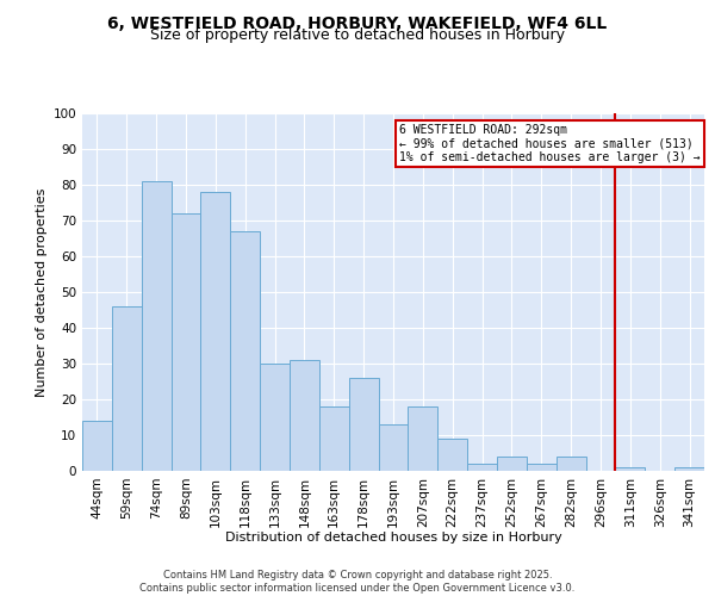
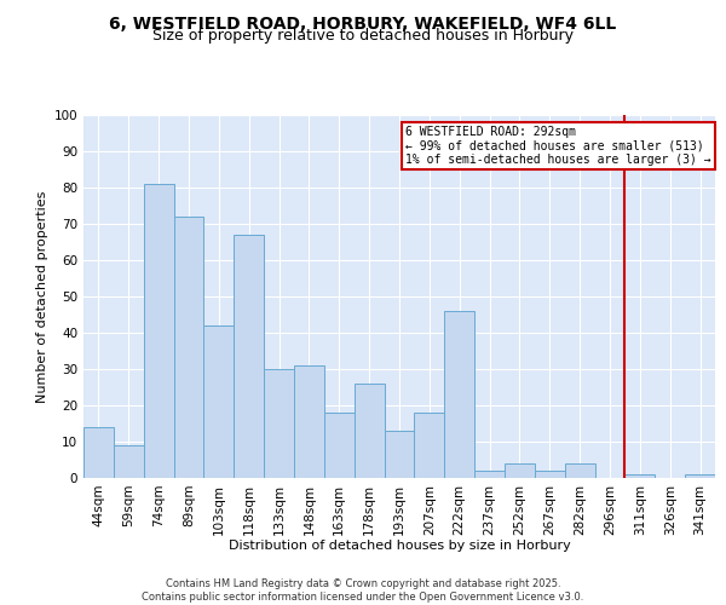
59sqm: 46 -> 9
103sqm: 78 -> 42
222sqm: 9 -> 46
